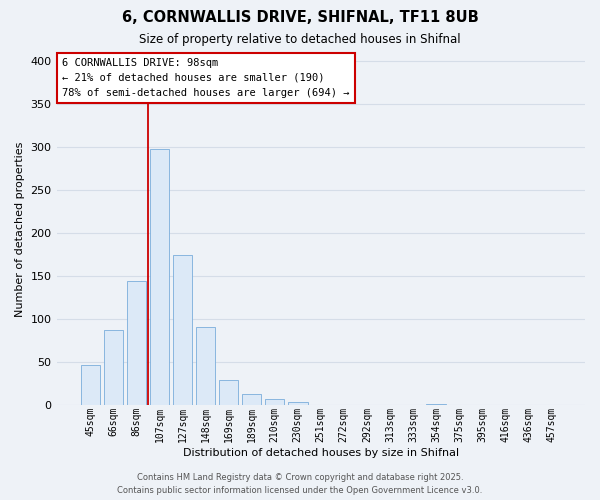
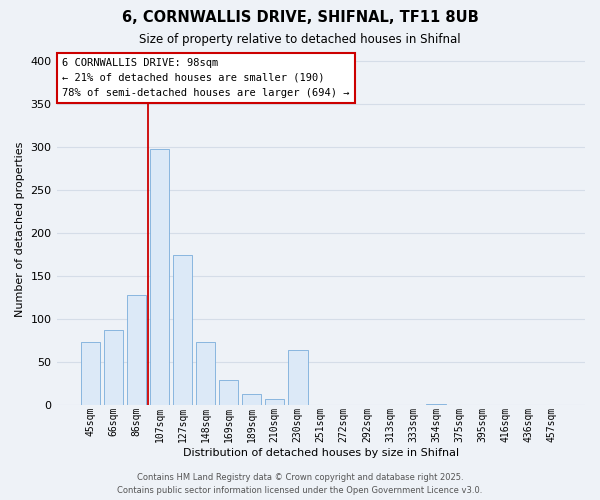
45sqm: 47 -> 74
86sqm: 145 -> 128
148sqm: 91 -> 74
230sqm: 4 -> 64
